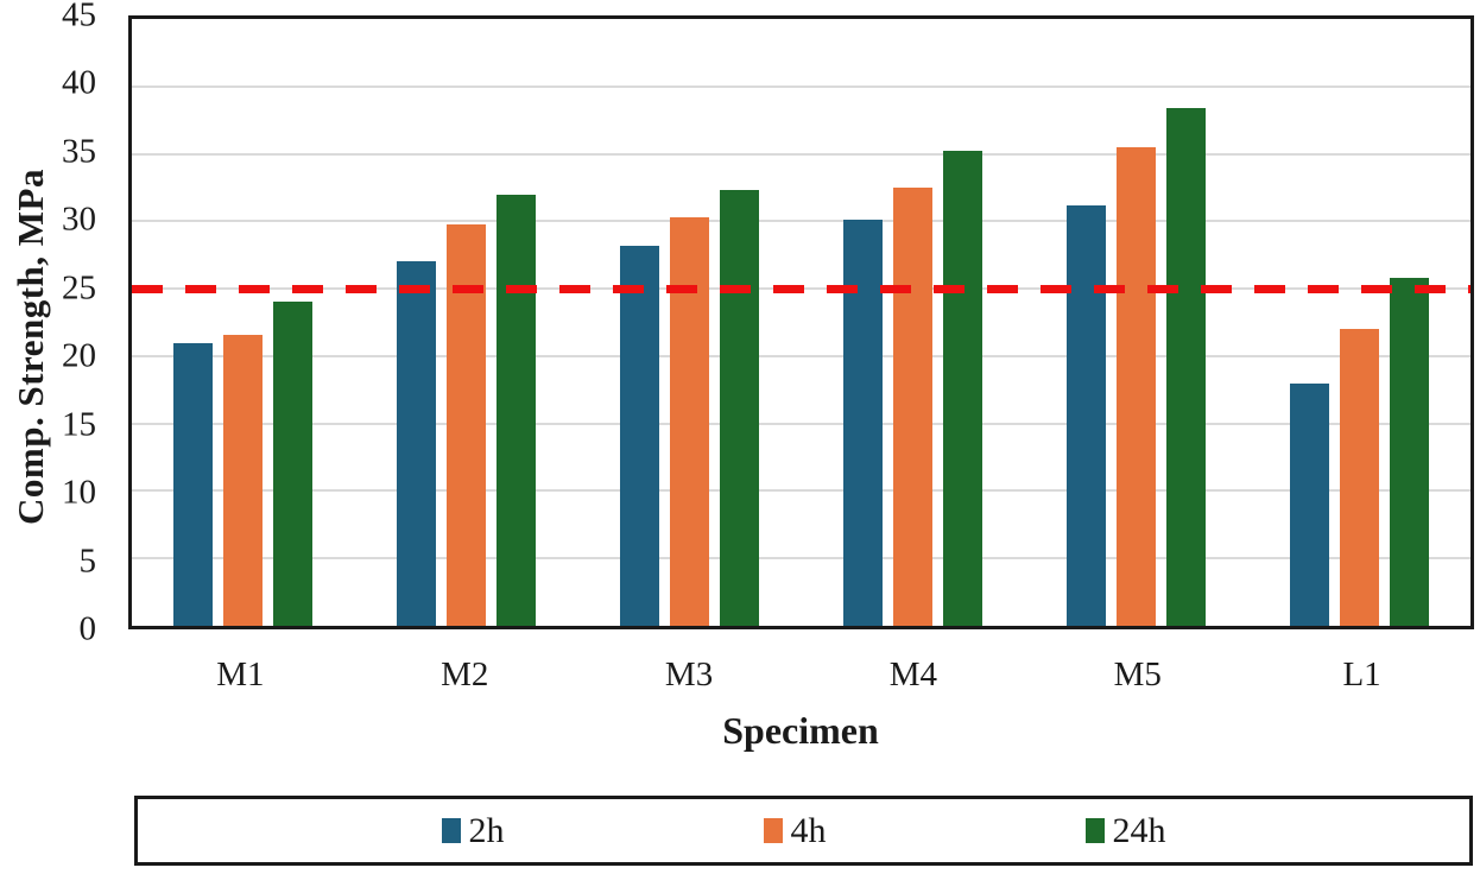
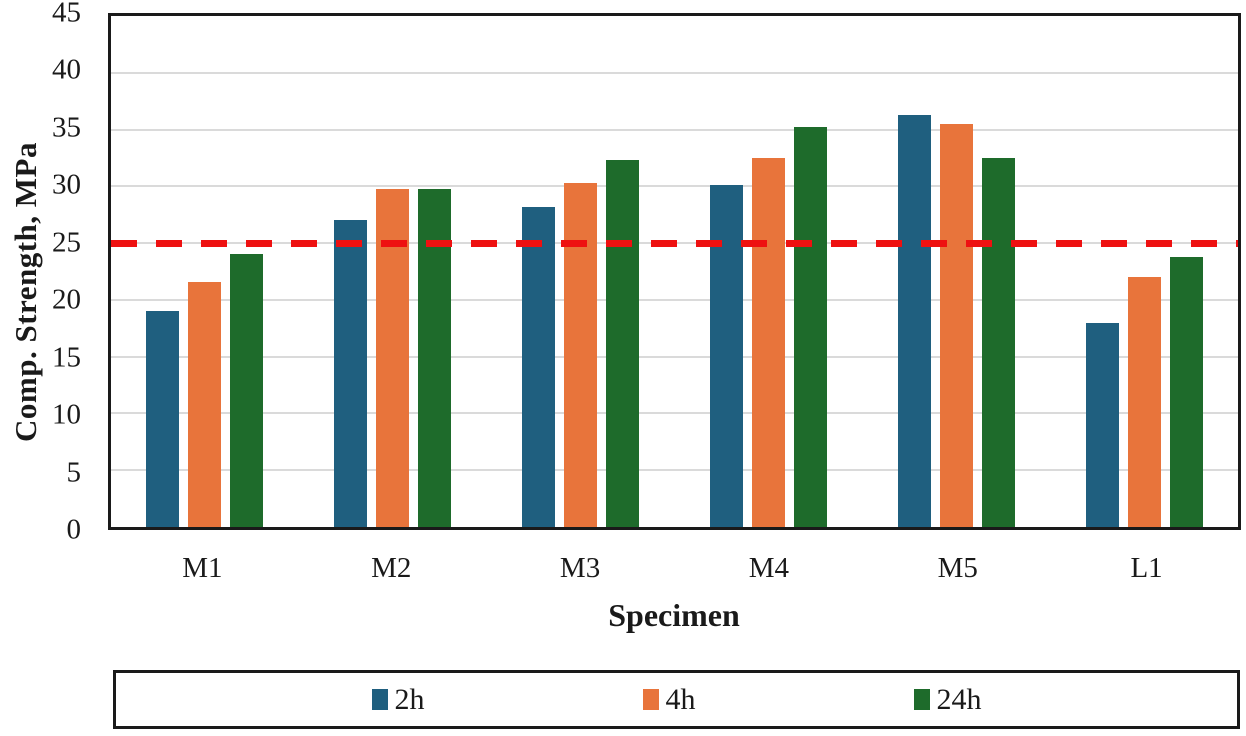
2h/M1: 21.0 -> 19.0
24h/M2: 32.0 -> 29.8
2h/M5: 31.2 -> 36.3
24h/M5: 38.4 -> 32.5
24h/L1: 25.8 -> 23.8
